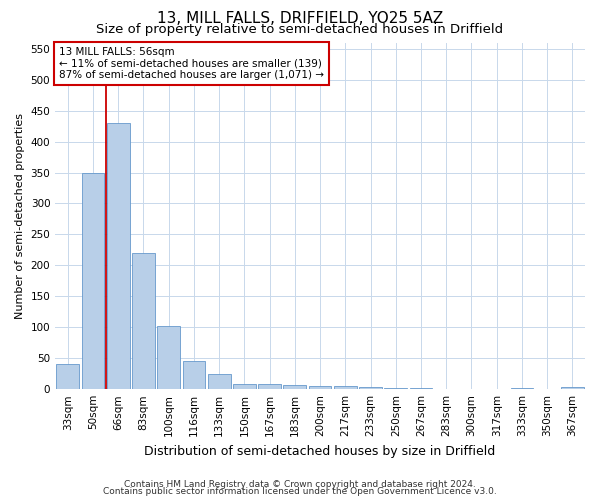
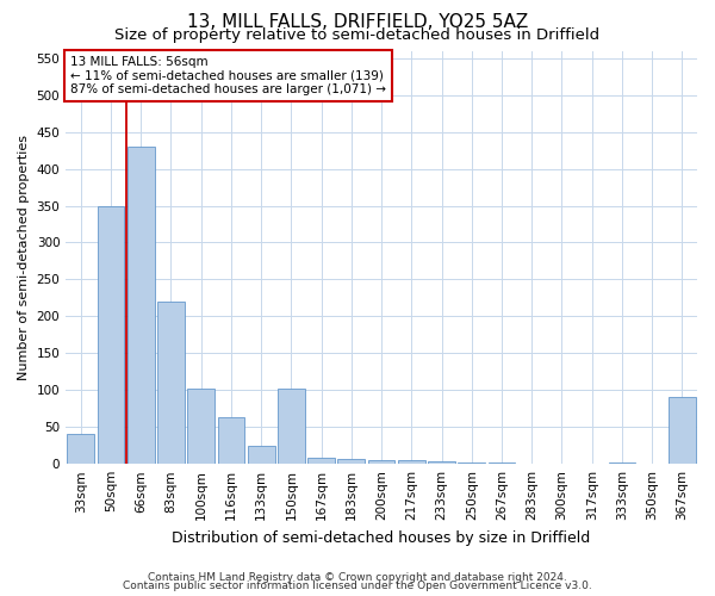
116sqm: 45 -> 64
150sqm: 9 -> 102
367sqm: 3 -> 90
